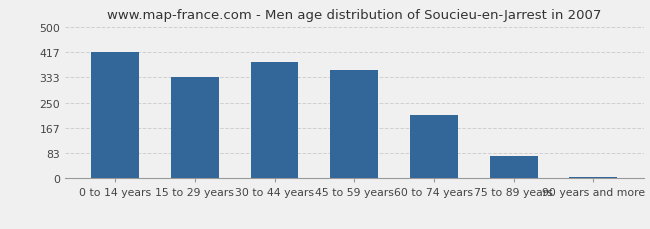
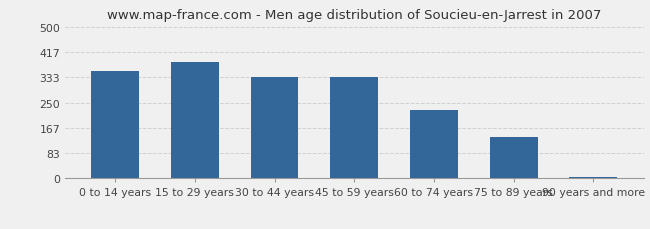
0 to 14 years: 417 -> 355
15 to 29 years: 333 -> 385
30 to 44 years: 383 -> 335
45 to 59 years: 358 -> 335
60 to 74 years: 208 -> 225
75 to 89 years: 75 -> 135
